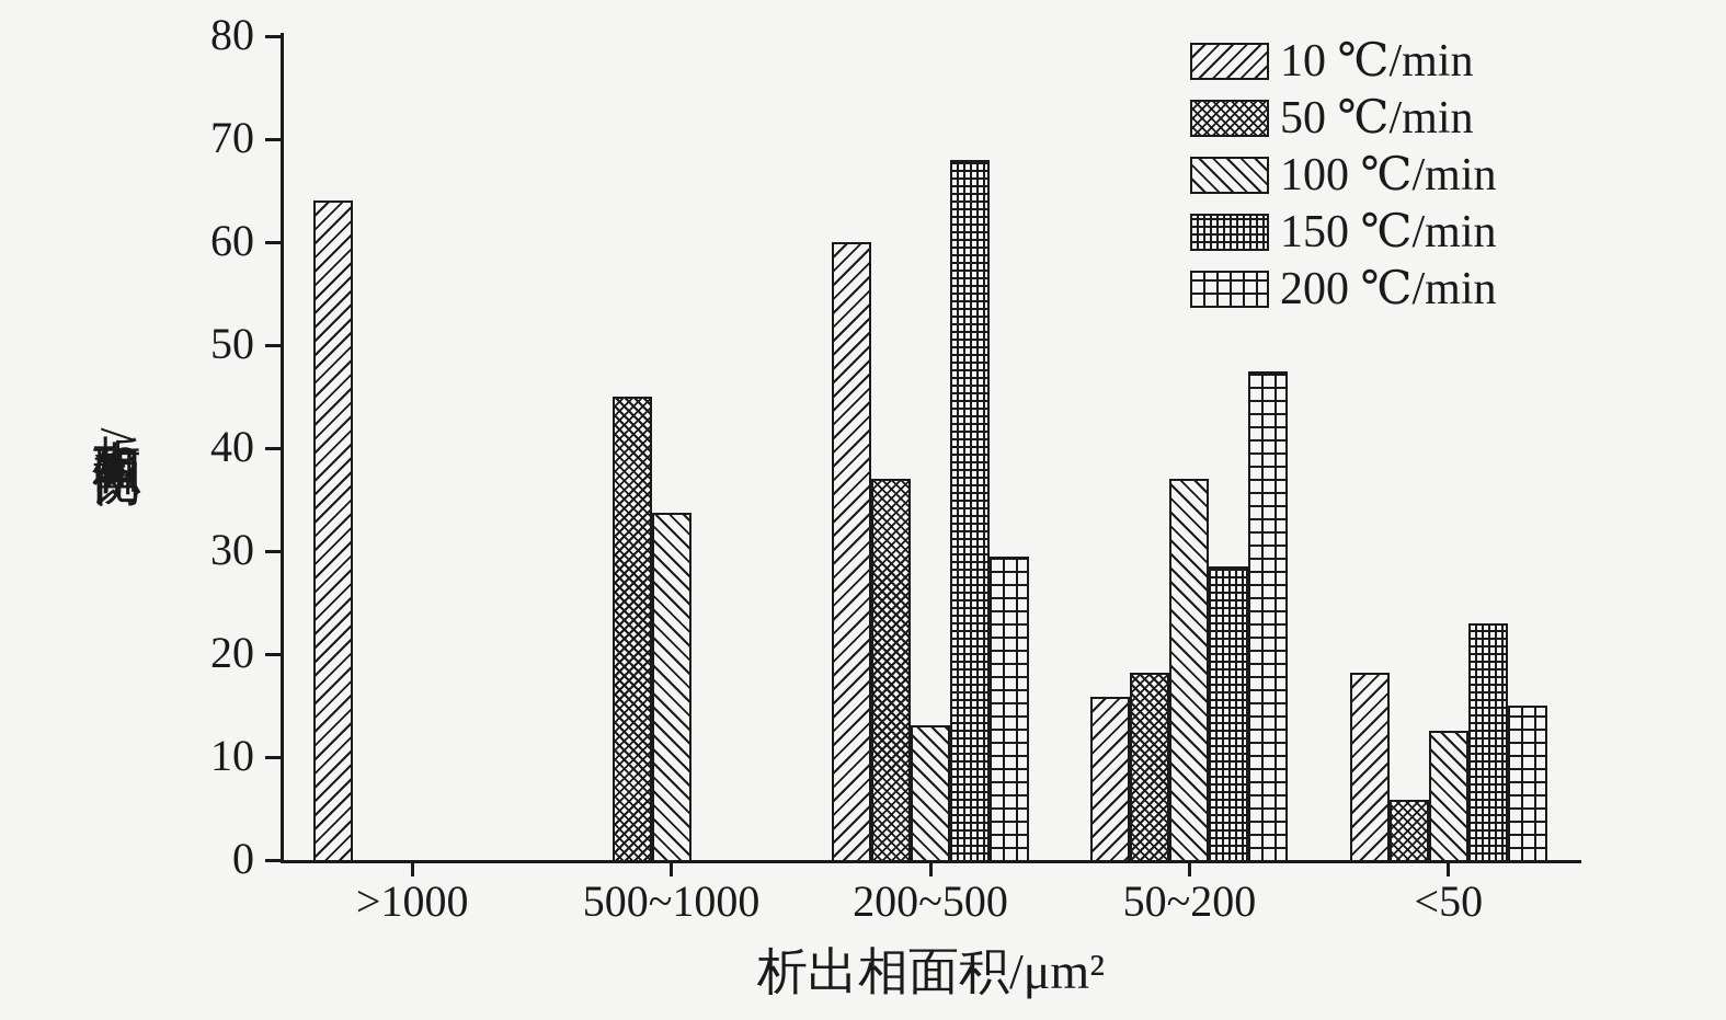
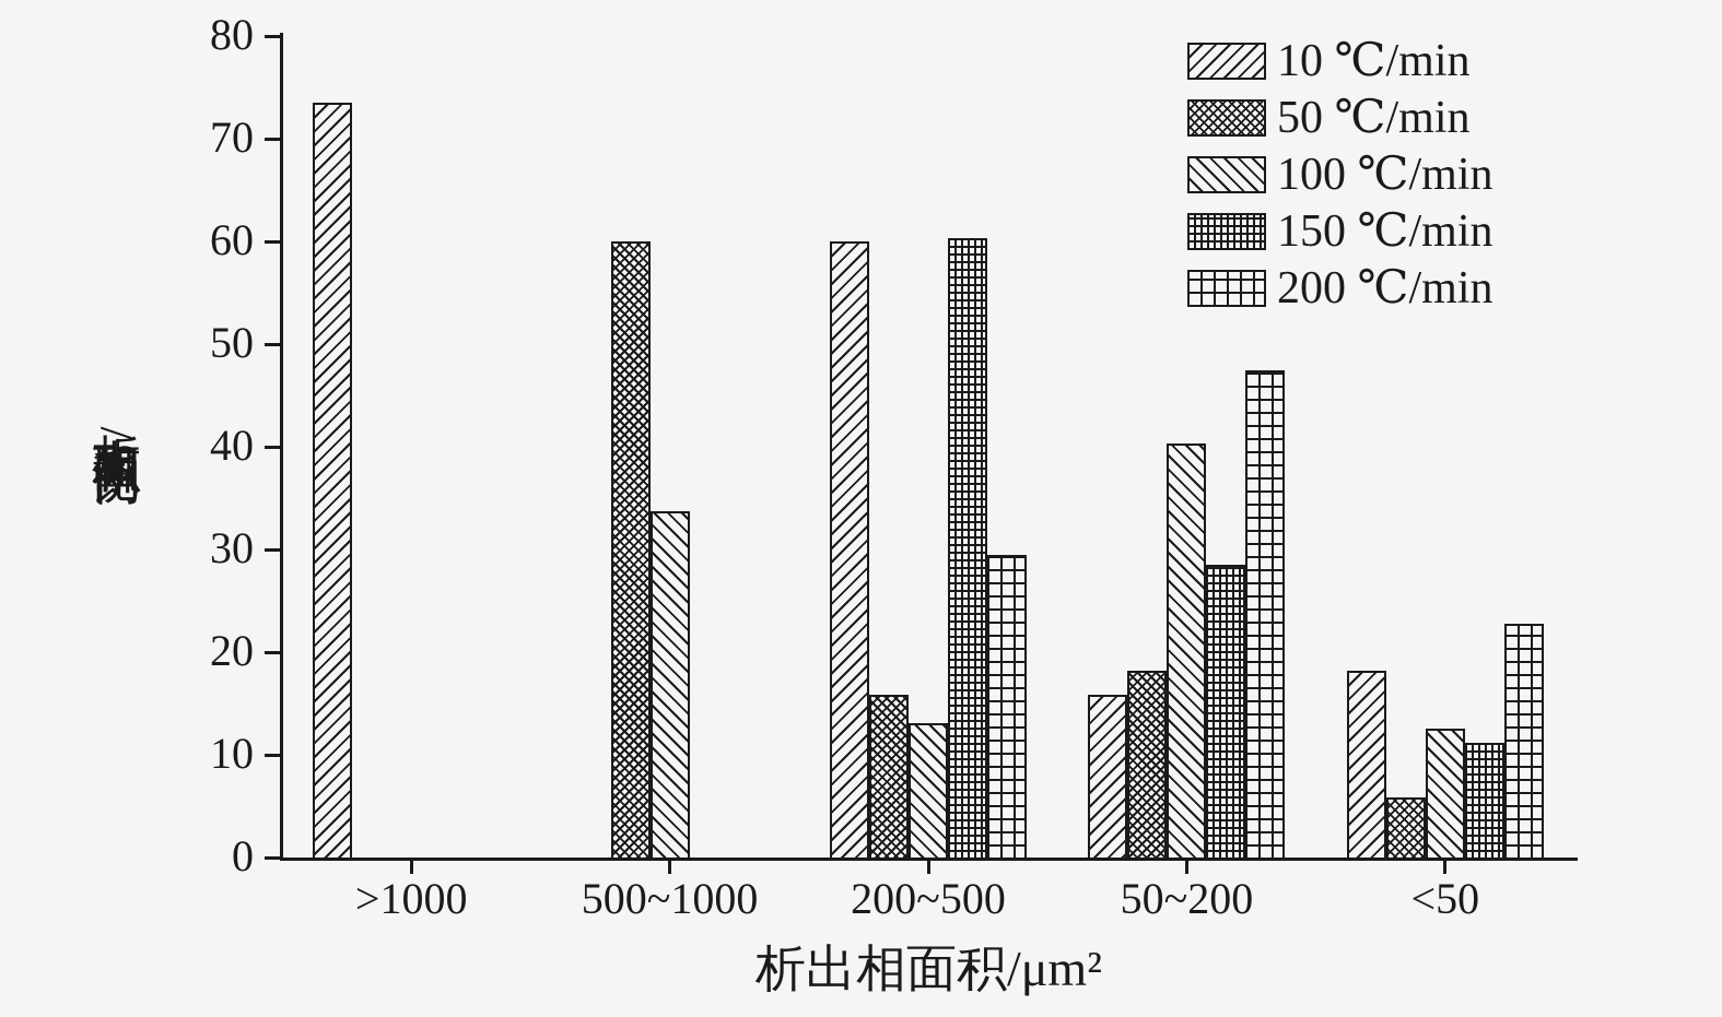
10 ℃/min/>1000: 64 -> 74
50 ℃/min/500~1000: 45 -> 60
50 ℃/min/200~500: 37 -> 16
150 ℃/min/200~500: 68 -> 60
100 ℃/min/50~200: 37 -> 40
150 ℃/min/<50: 23 -> 11
200 ℃/min/<50: 15 -> 23
